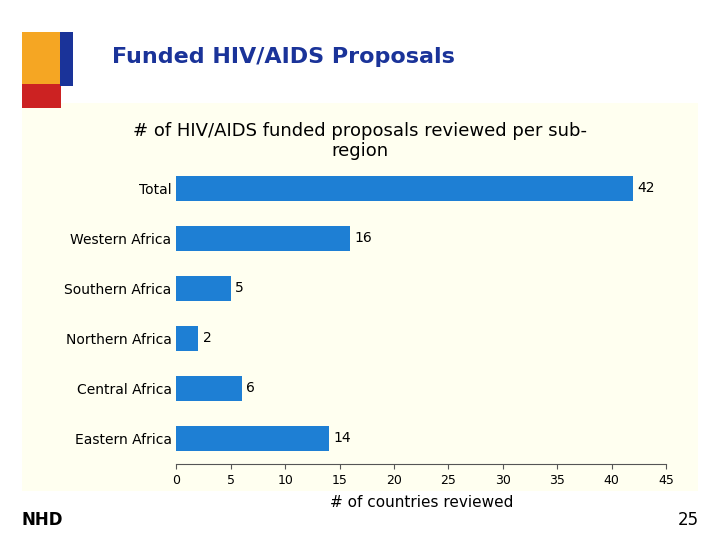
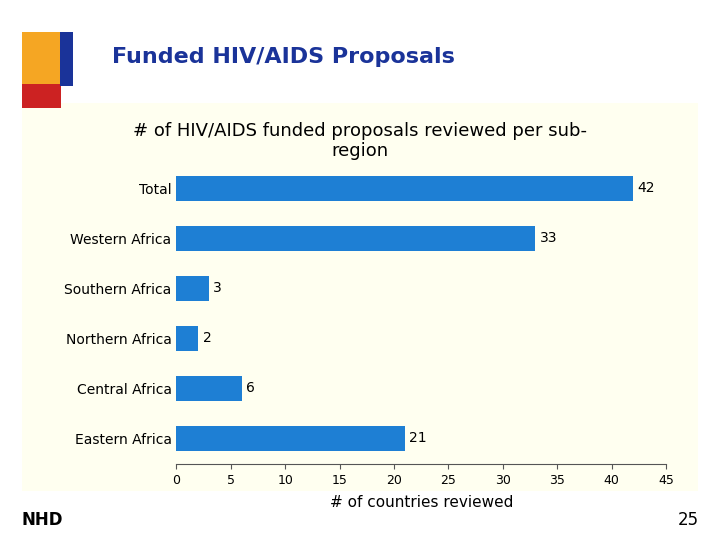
Western Africa: 16 -> 33
Southern Africa: 5 -> 3
Eastern Africa: 14 -> 21
